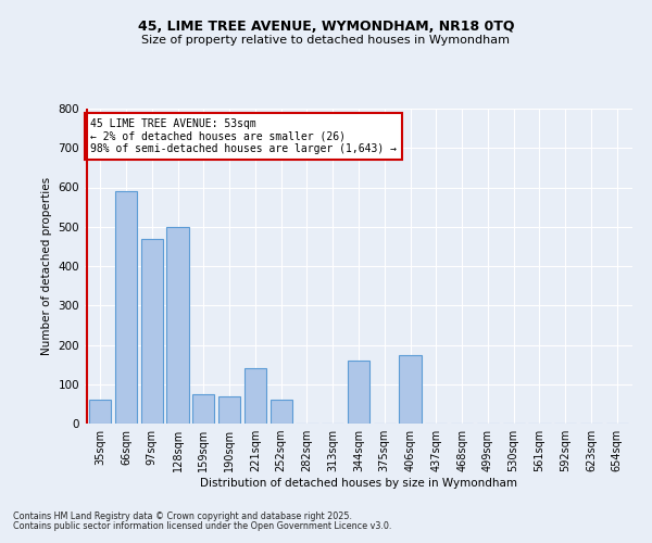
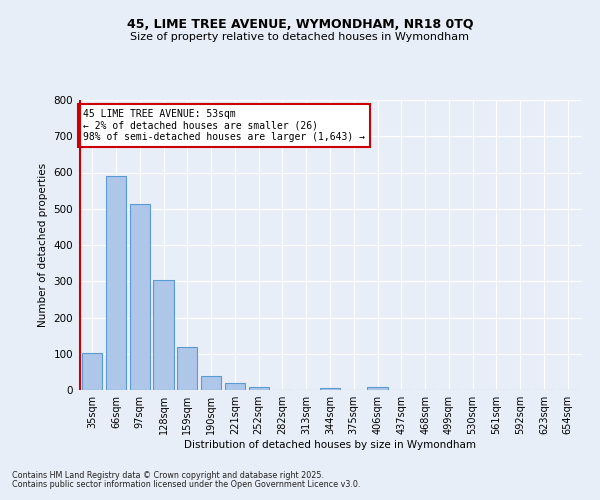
35sqm: 60 -> 101
97sqm: 470 -> 512
128sqm: 500 -> 304
159sqm: 75 -> 119
190sqm: 70 -> 38
221sqm: 140 -> 18
252sqm: 60 -> 8
344sqm: 160 -> 5
406sqm: 175 -> 8
